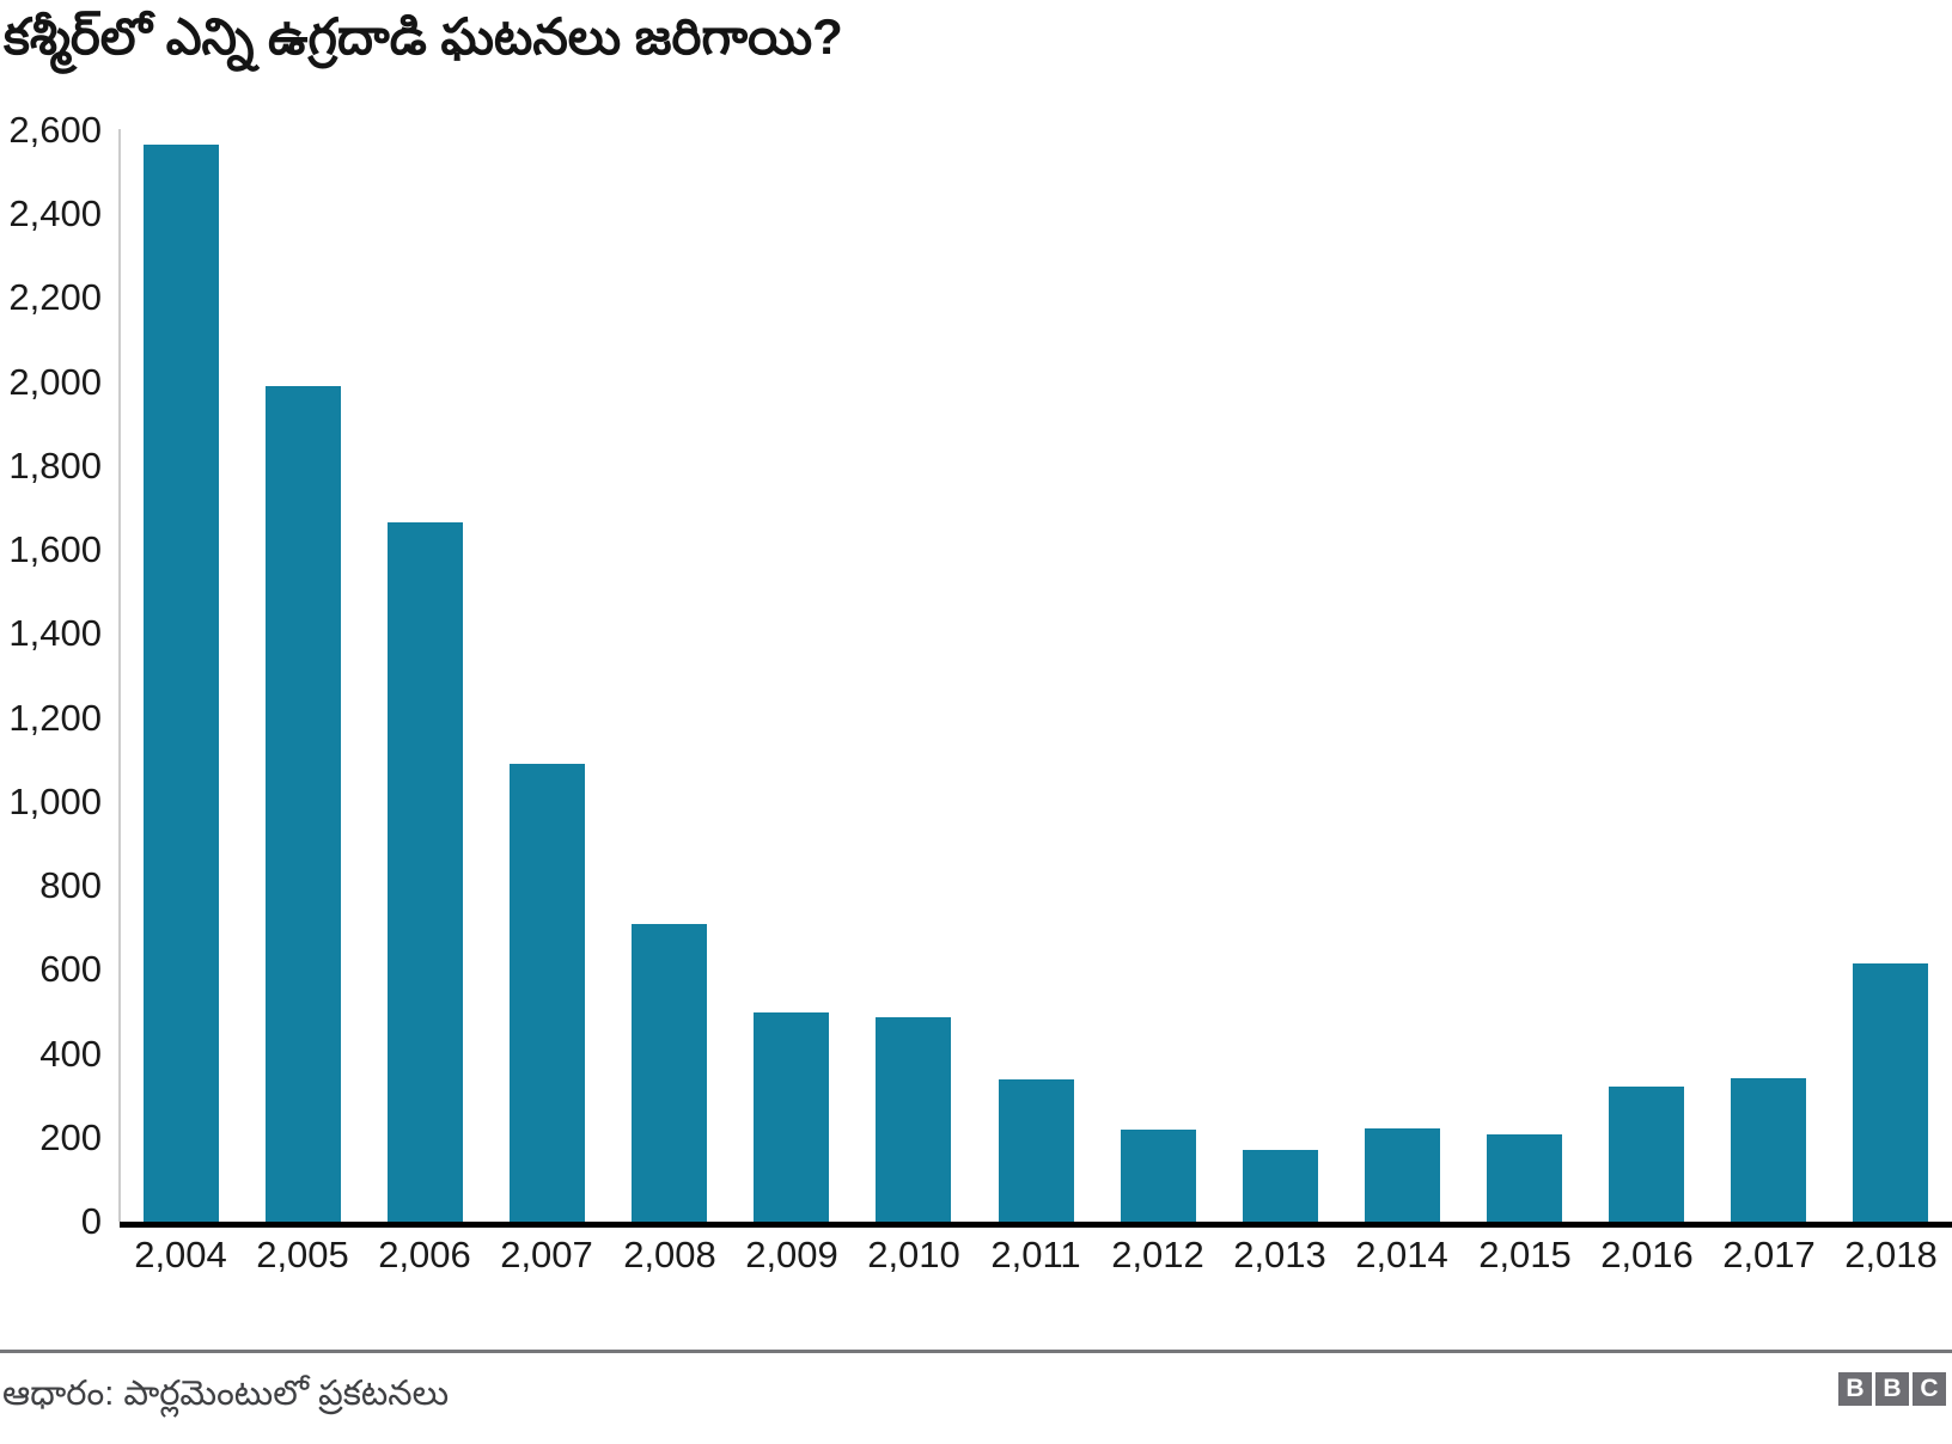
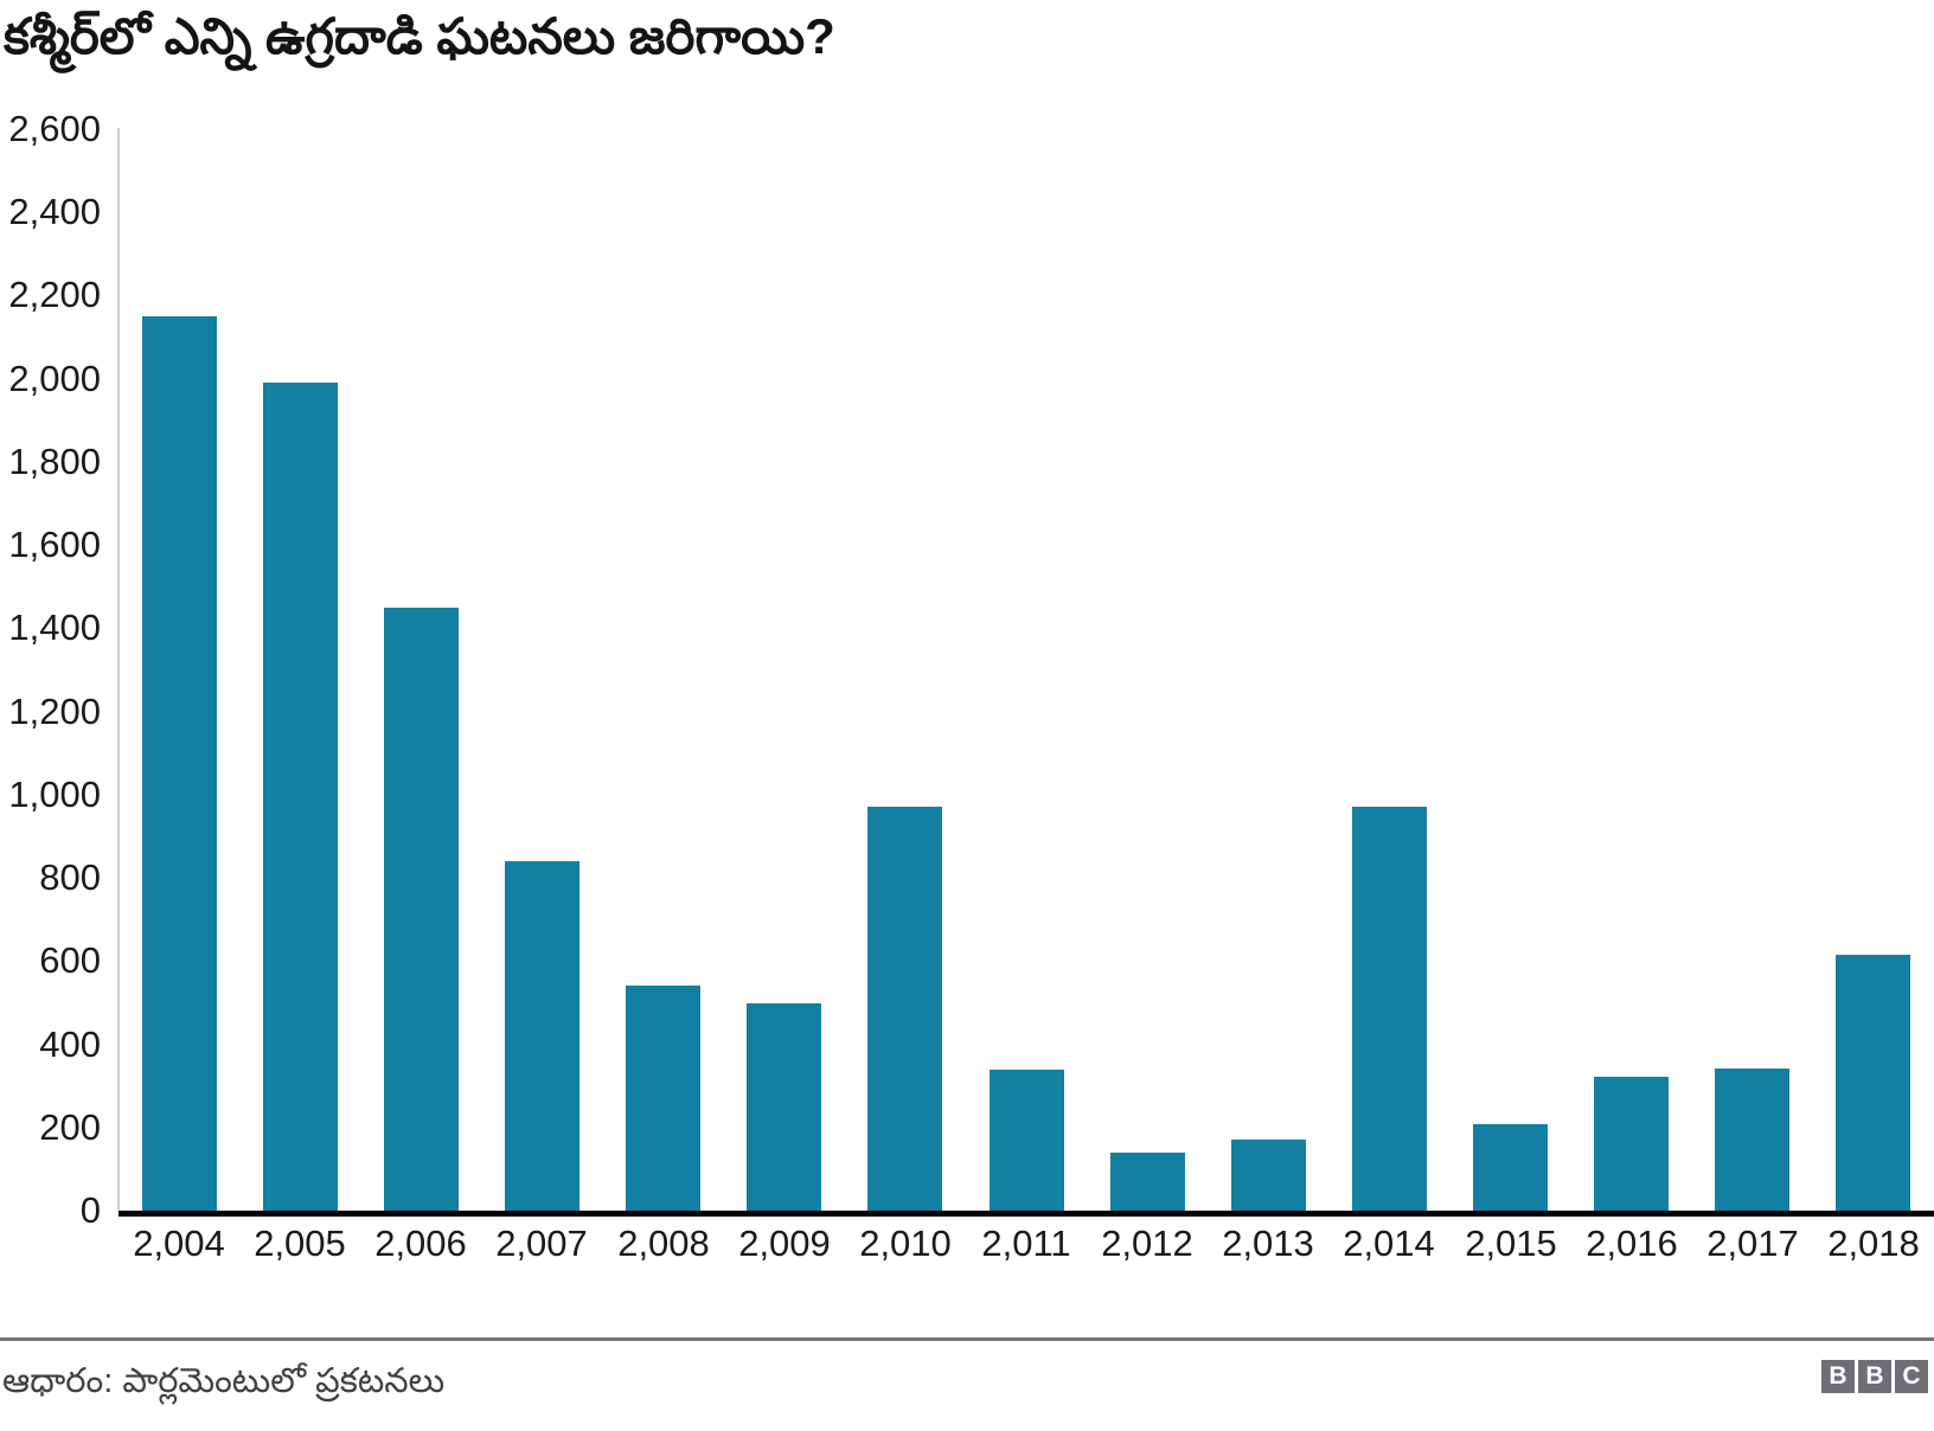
2,004: 2560 -> 2150
2,006: 1670 -> 1450
2,007: 1090 -> 840
2,008: 710 -> 540
2,010: 490 -> 970
2,012: 220 -> 140
2,014: 220 -> 970
